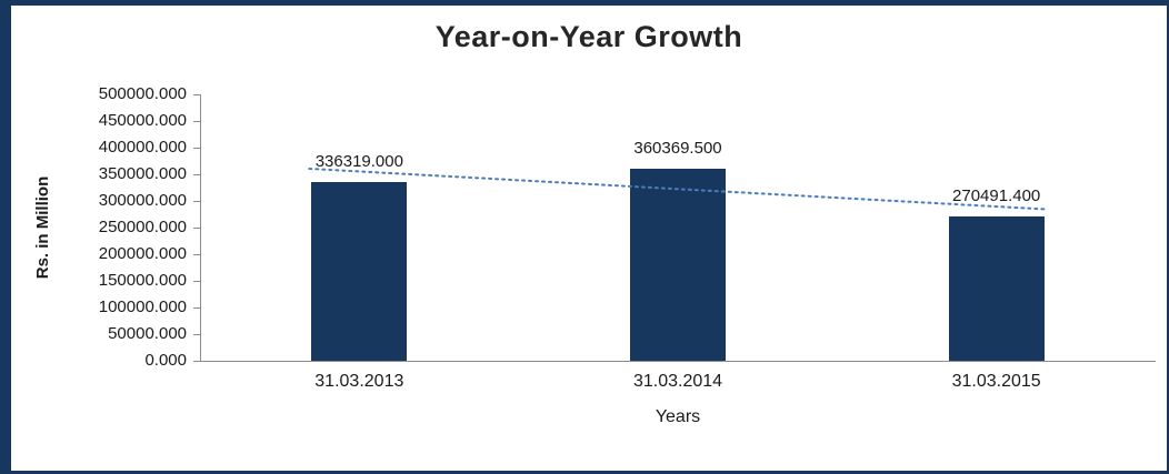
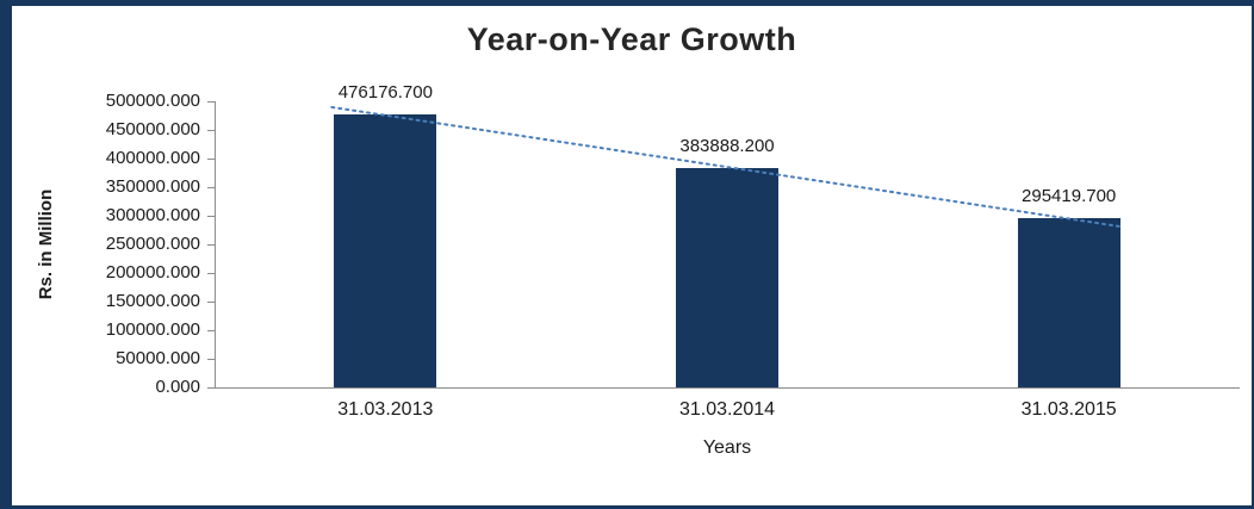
31.03.2013: 336319.000 -> 476176.700
31.03.2014: 360369.500 -> 383888.200
31.03.2015: 270491.400 -> 295419.700
